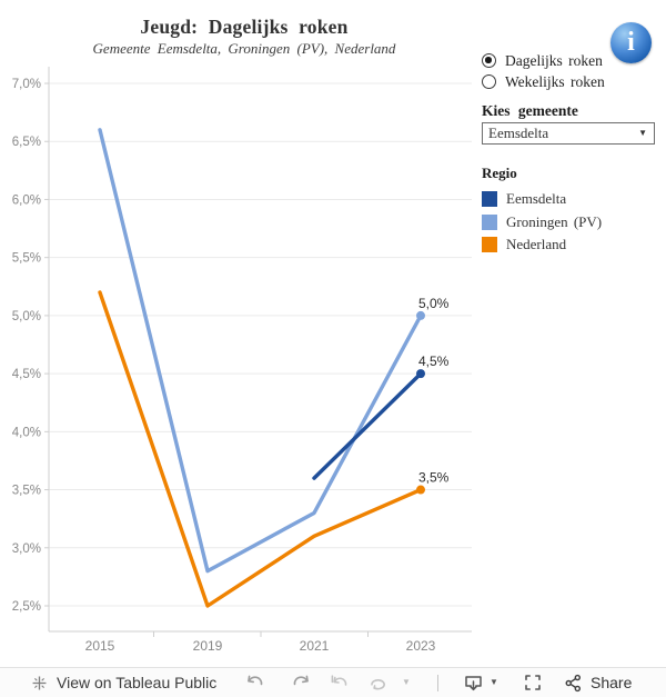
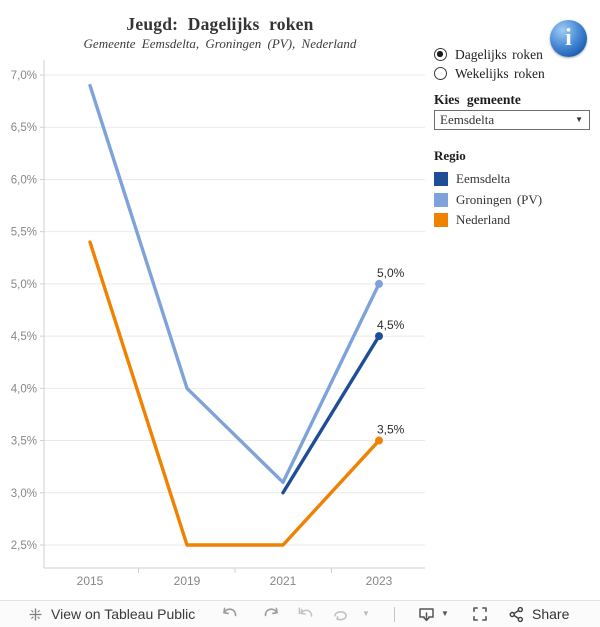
Groningen (PV)/2015: 6,6% -> 6,9%
Nederland/2015: 5,2% -> 5,4%
Groningen (PV)/2019: 2,8% -> 4,0%
Groningen (PV)/2021: 3,3% -> 3,1%
Eemsdelta/2021: 3,6% -> 3,0%
Nederland/2021: 3,1% -> 2,5%
